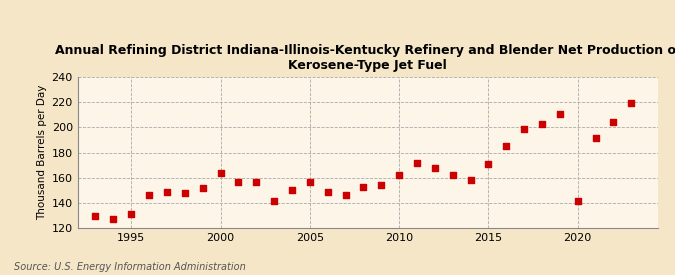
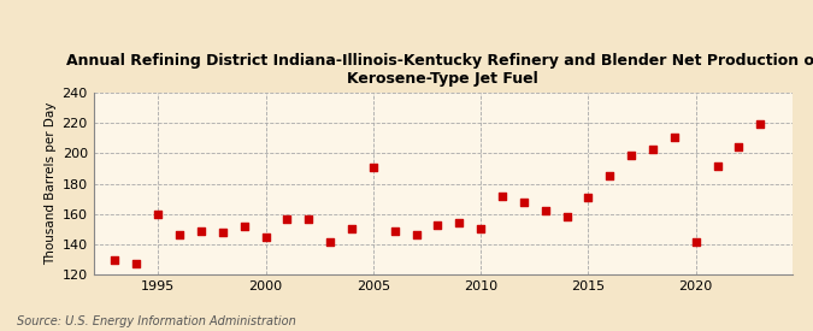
1995: 131 -> 160
2000: 164 -> 145
2005: 157 -> 191
2010: 162 -> 150
